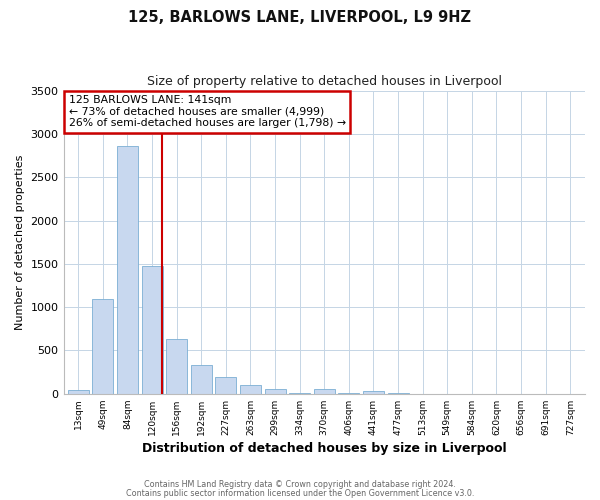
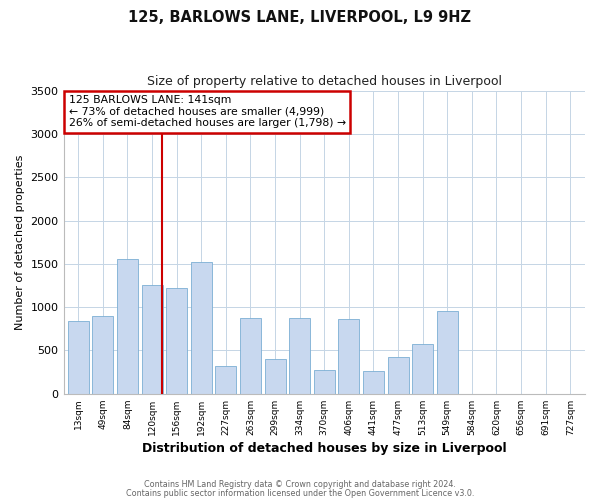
13sqm: 40 -> 840
49sqm: 1090 -> 900
84sqm: 2860 -> 1560
120sqm: 1480 -> 1260
156sqm: 630 -> 1220
192sqm: 330 -> 1520
227sqm: 190 -> 320
263sqm: 100 -> 880
299sqm: 60 -> 400
334sqm: 10 -> 880
370sqm: 60 -> 280
406sqm: 10 -> 860
441sqm: 30 -> 260
477sqm: 0 -> 420
513sqm: 0 -> 580
549sqm: 0 -> 960
